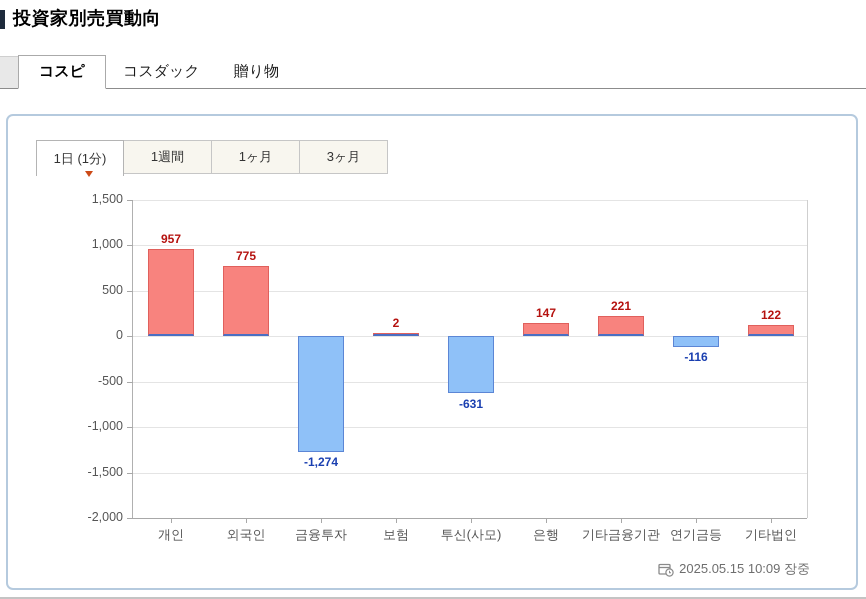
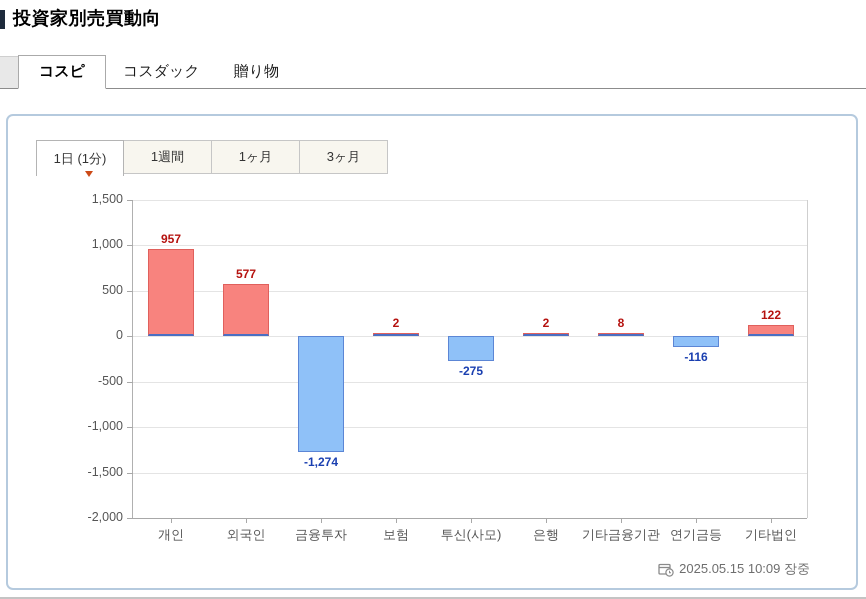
외국인: 775 -> 577
투신(사모): -631 -> -275
은행: 147 -> 2
기타금융기관: 221 -> 8
